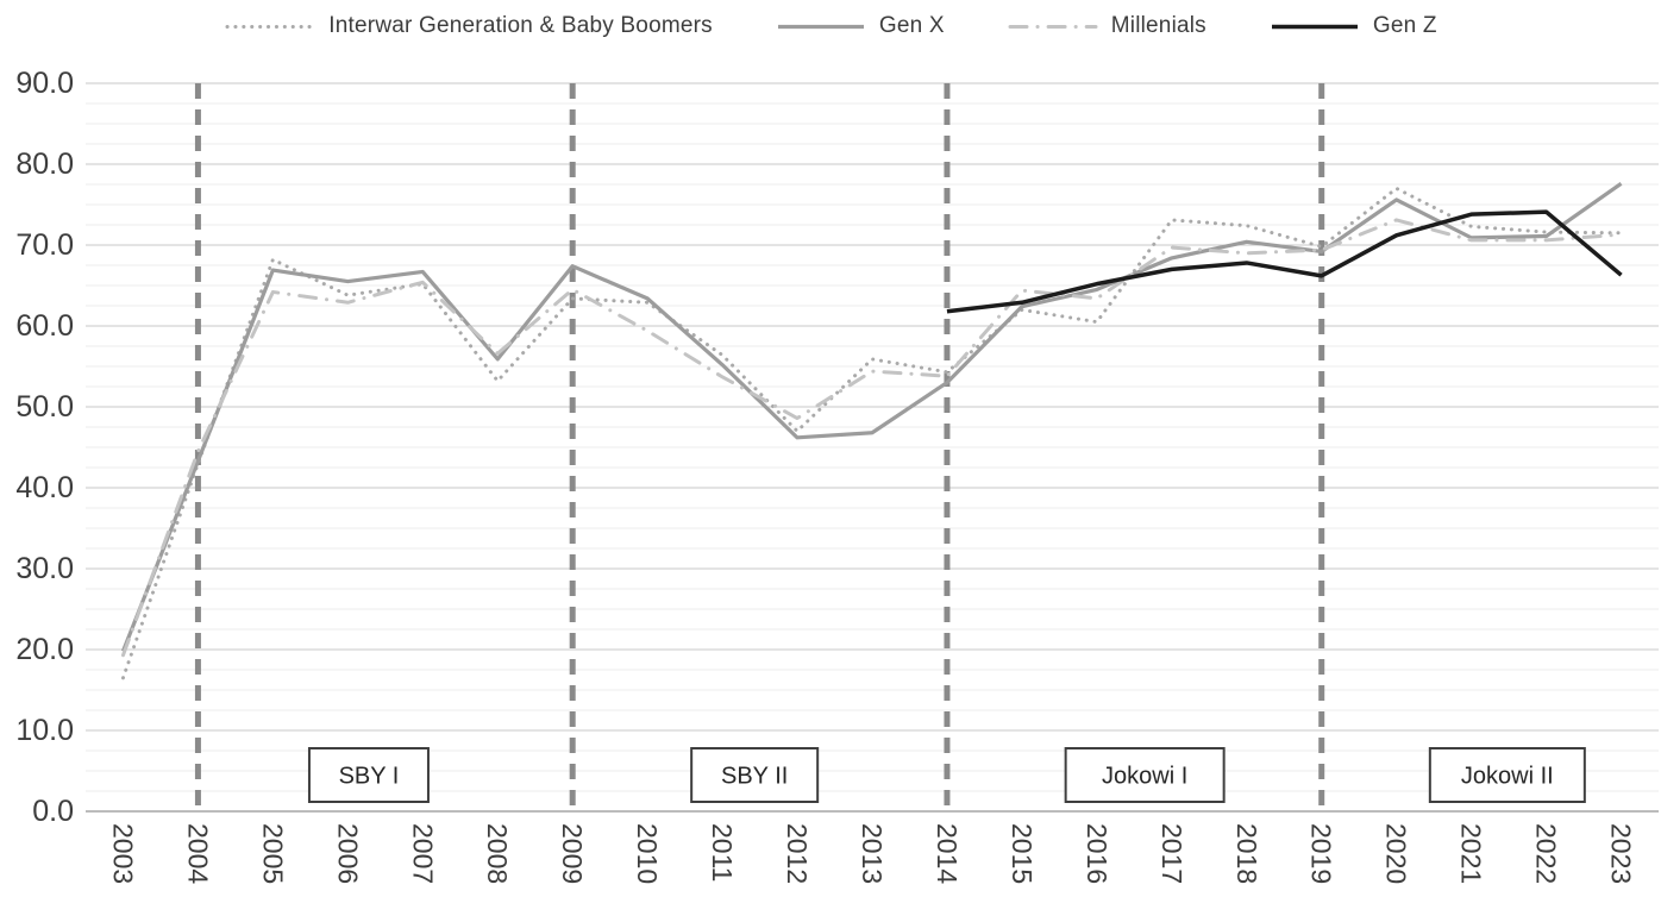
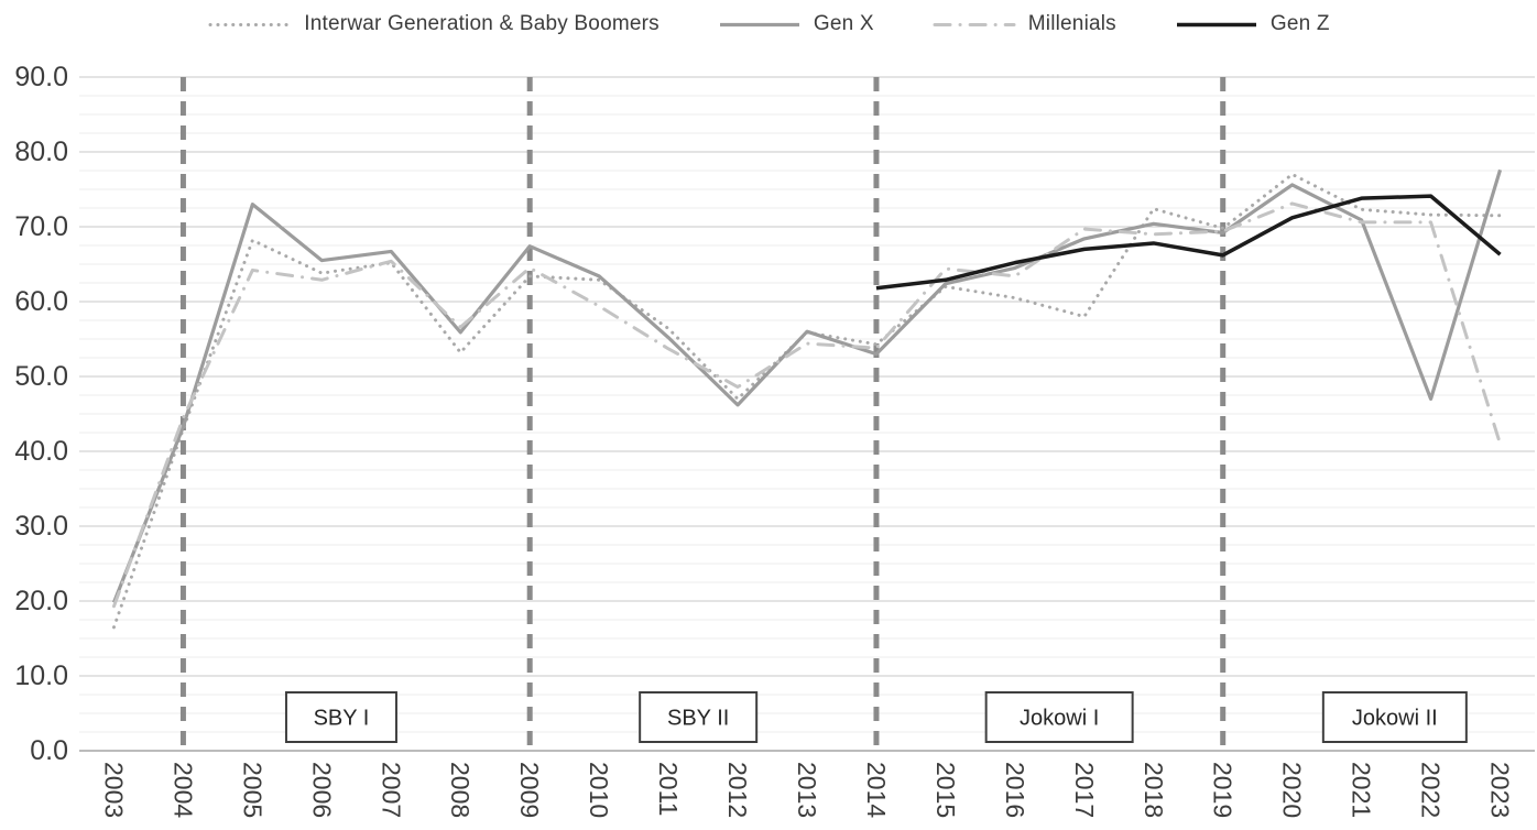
Gen X/2005: 67 -> 73
Gen X/2013: 47 -> 56
Interwar Generation & Baby Boomers/2017: 73 -> 58
Gen X/2022: 71 -> 47
Millenials/2023: 71 -> 41
